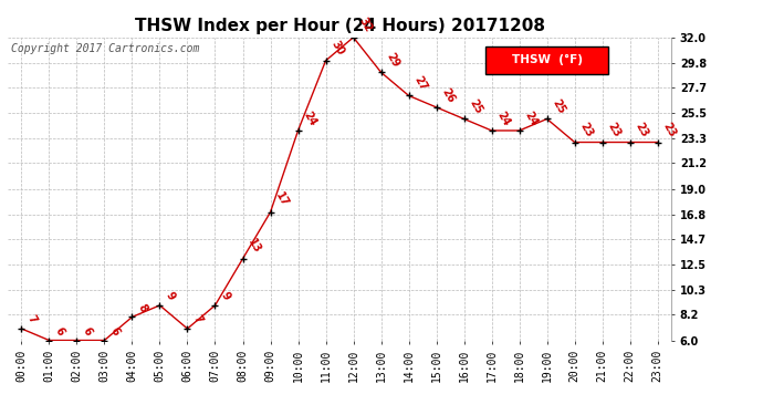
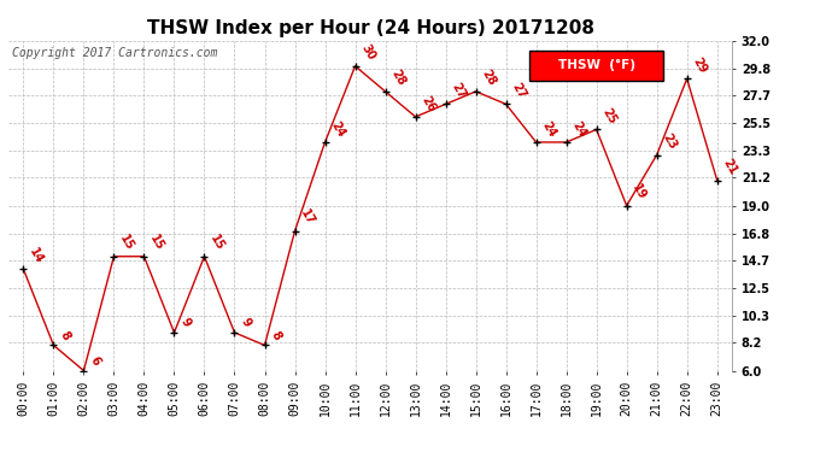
00:00: 7 -> 14
01:00: 6 -> 8
03:00: 6 -> 15
04:00: 8 -> 15
06:00: 7 -> 15
08:00: 13 -> 8
12:00: 32 -> 28
13:00: 29 -> 26
15:00: 26 -> 28
16:00: 25 -> 27
20:00: 23 -> 19
22:00: 23 -> 29
23:00: 23 -> 21
